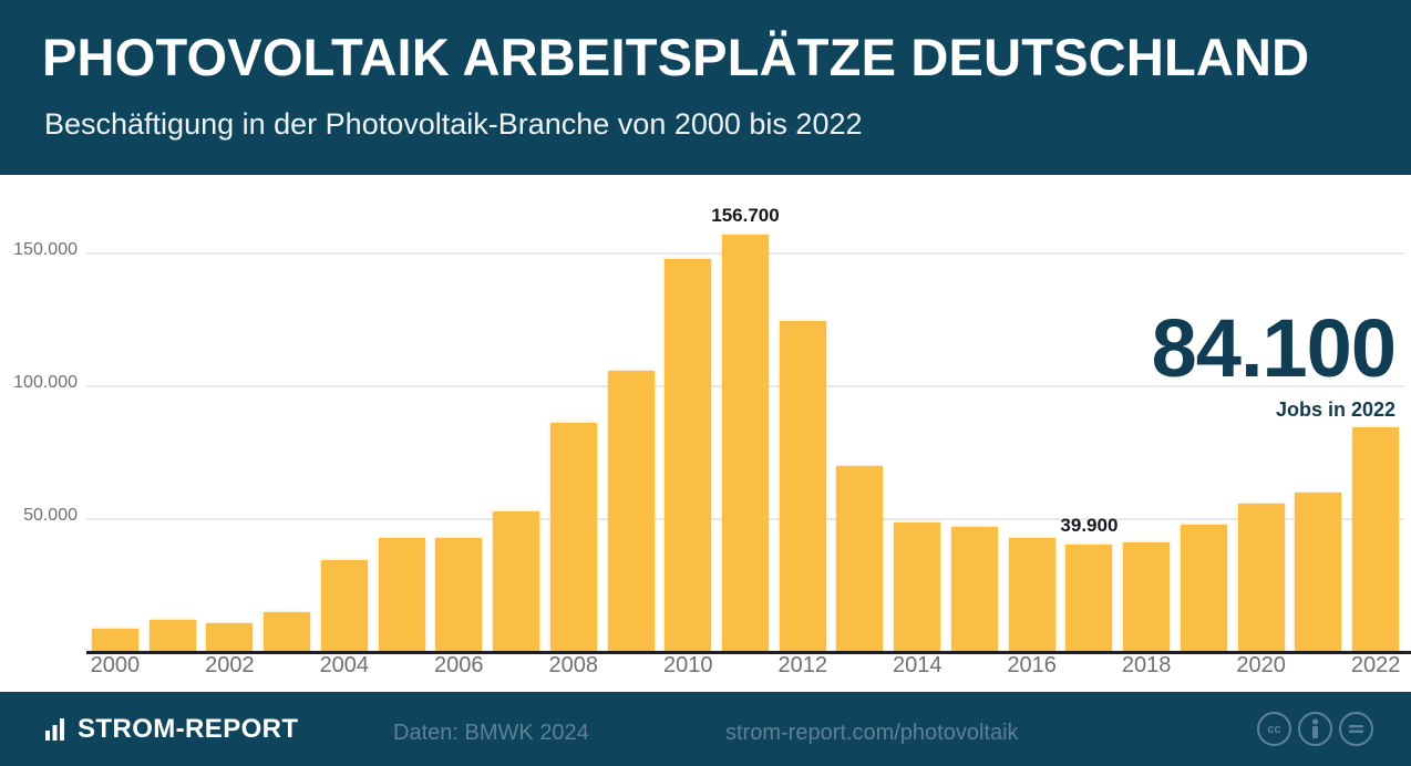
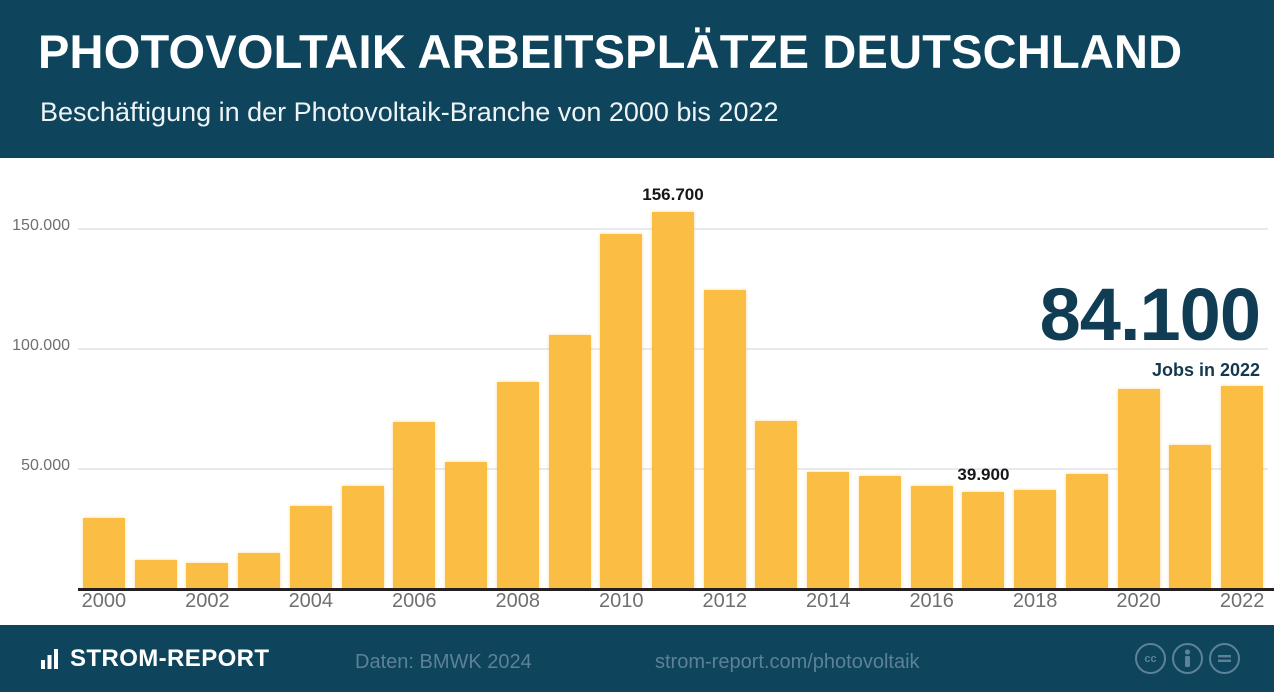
2000: 8000 -> 29000
2006: 42000 -> 69000
2020: 56000 -> 83000
